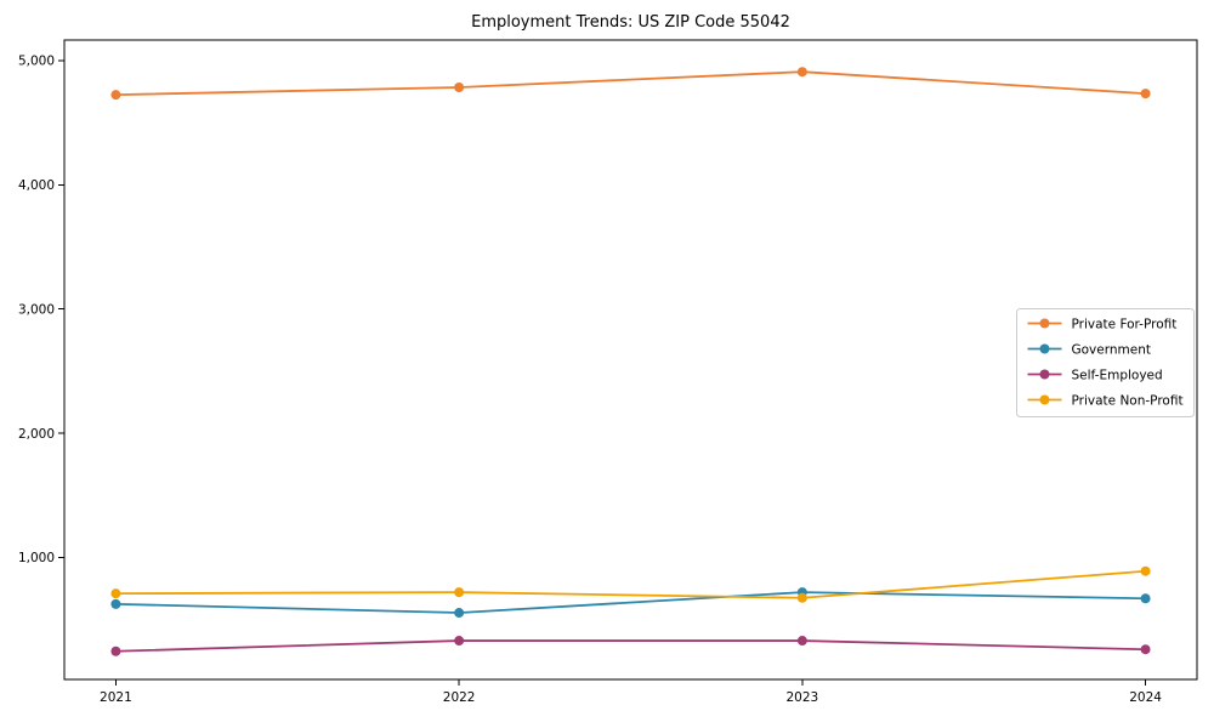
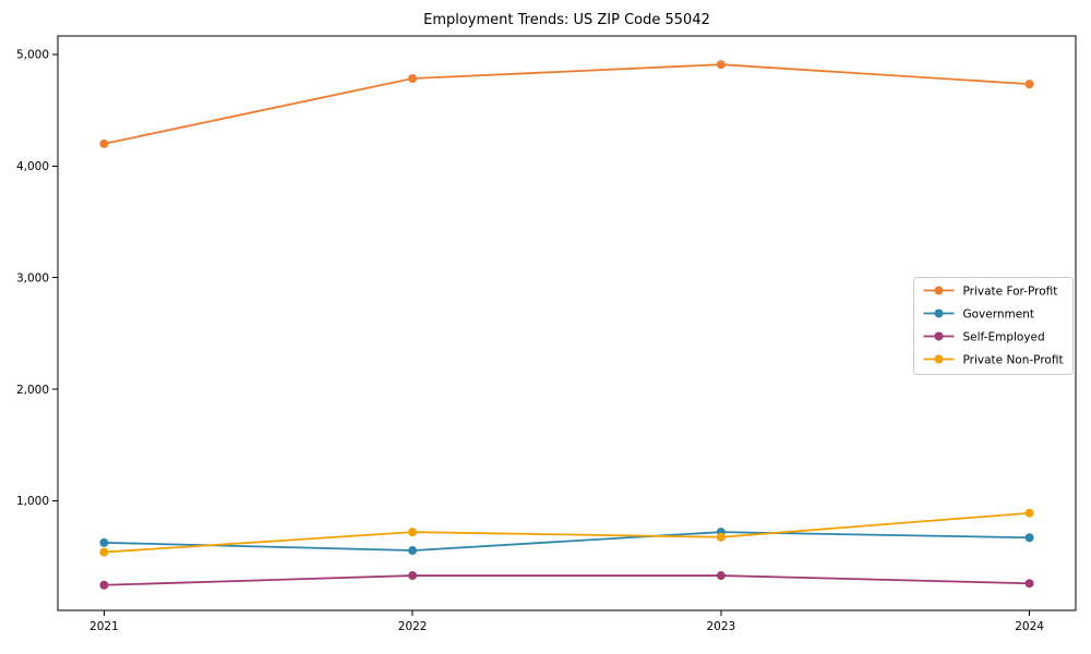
Private For-Profit/2021: 4720 -> 4200
Private Non-Profit/2021: 710 -> 540
